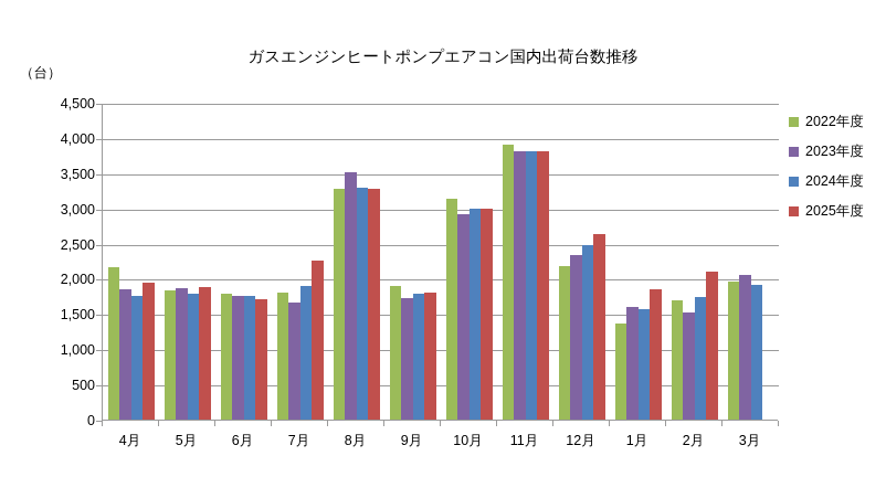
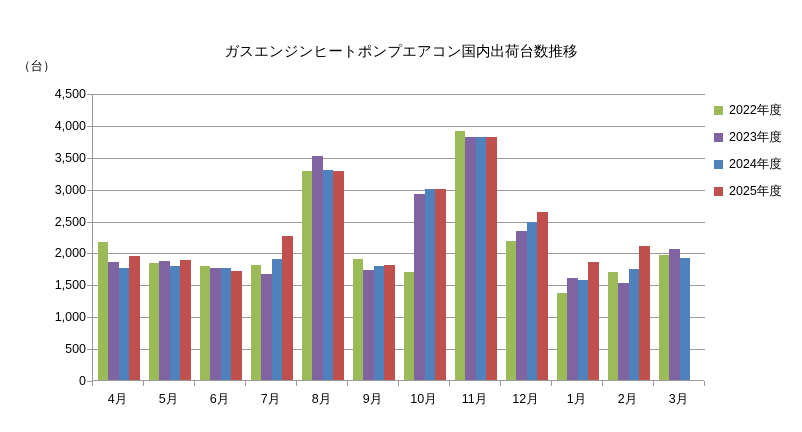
2022年度/10月: 3100 -> 1700
